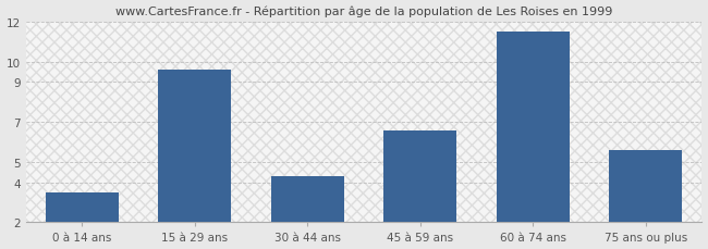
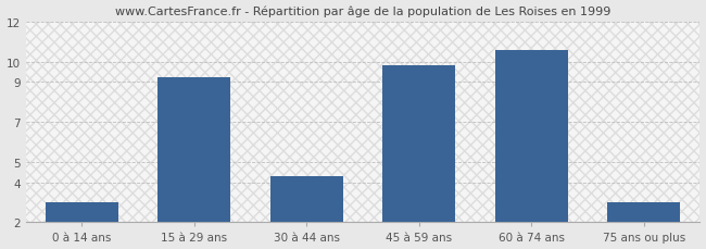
0 à 14 ans: 3.5 -> 3.0
15 à 29 ans: 9.6 -> 9.2
45 à 59 ans: 6.6 -> 9.8
60 à 74 ans: 11.5 -> 10.6
75 ans ou plus: 5.6 -> 3.0
